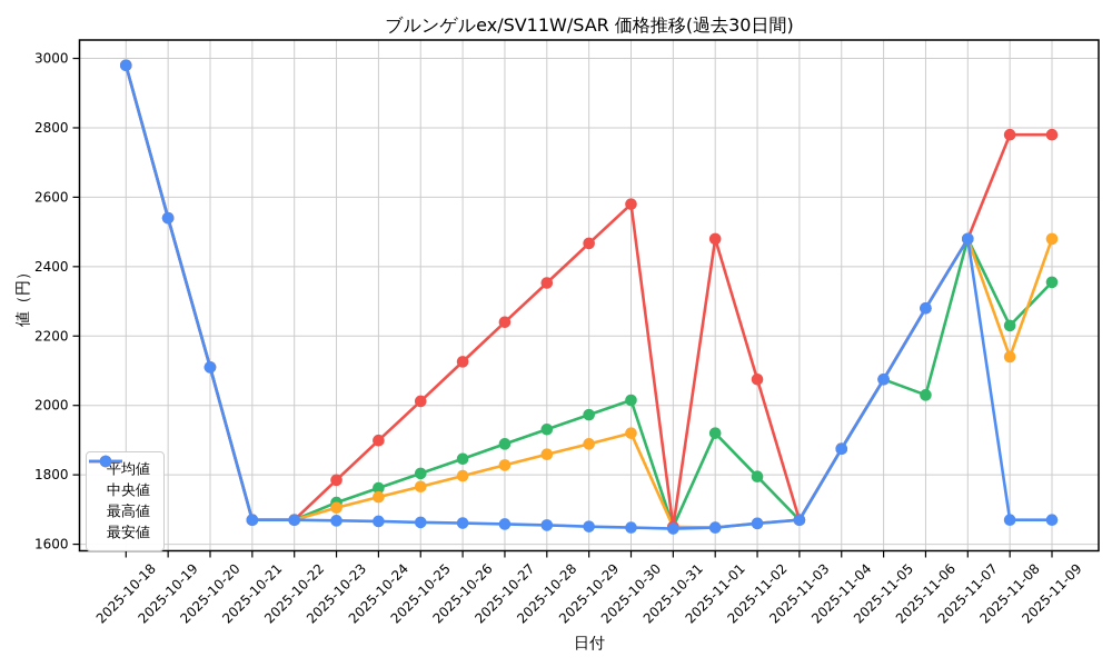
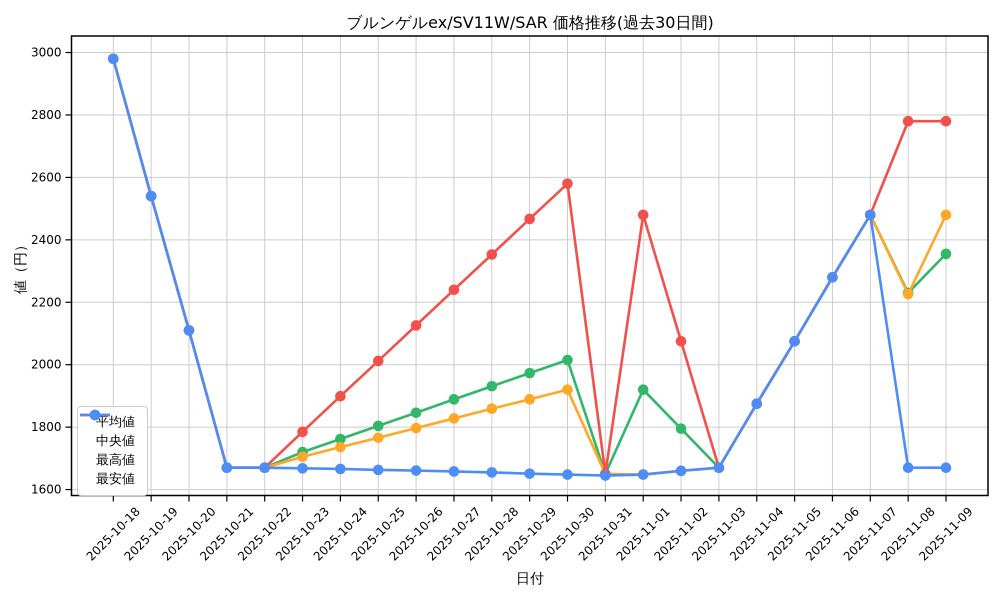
平均値/2025-11-06: 2030 -> 2280
中央値/2025-11-08: 2140 -> 2230
